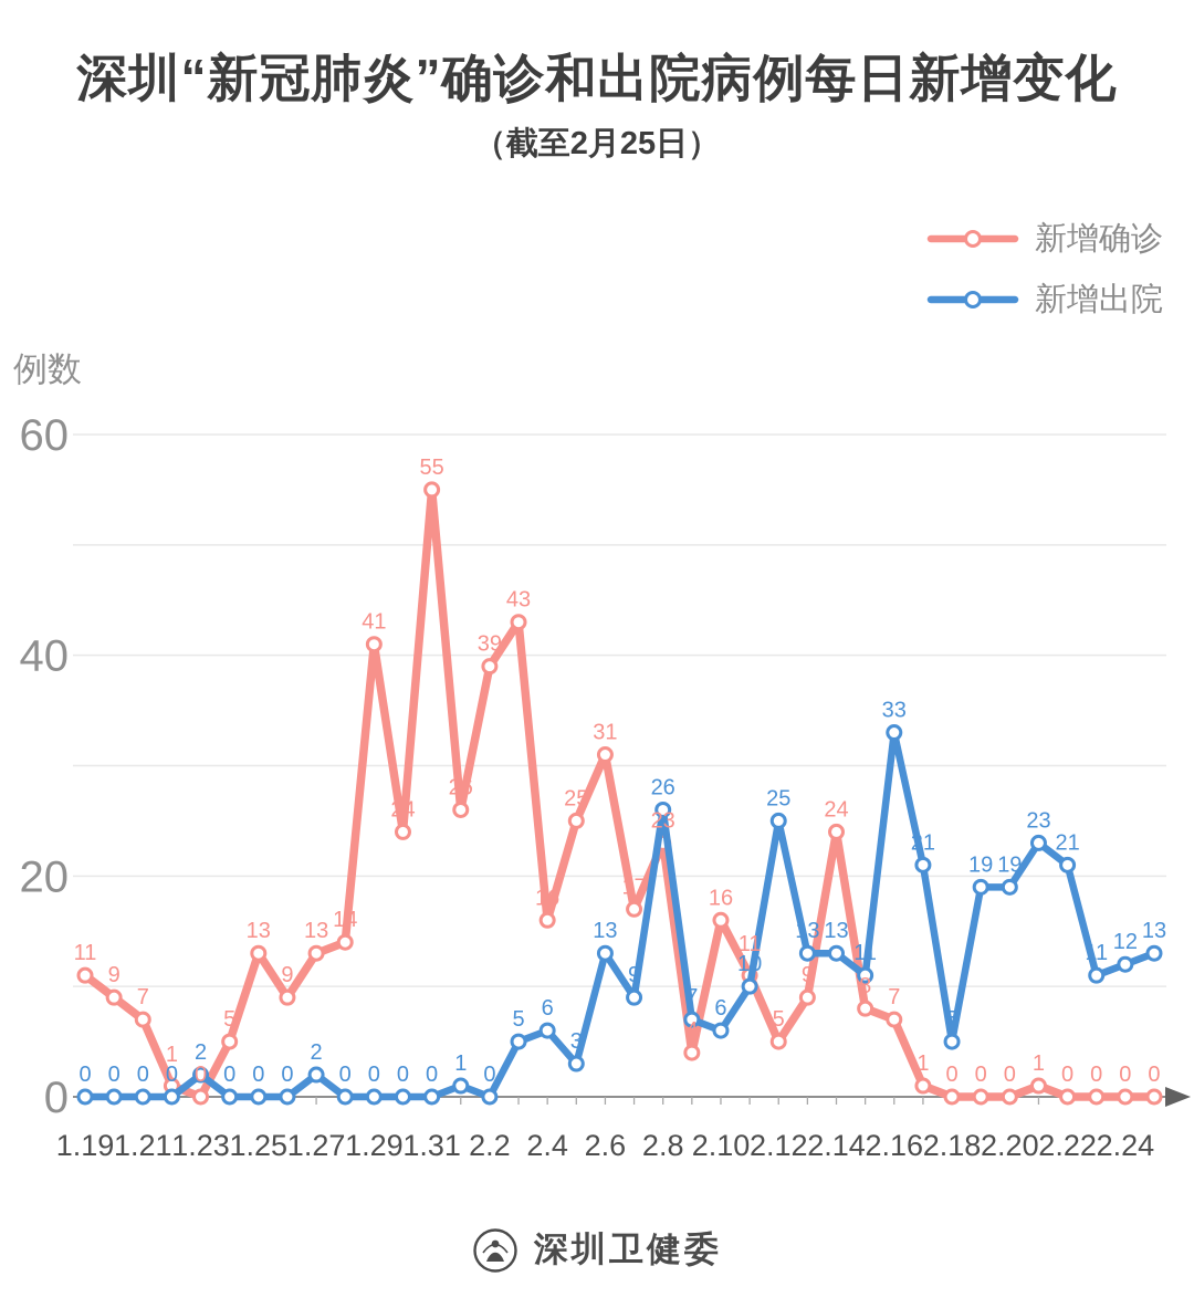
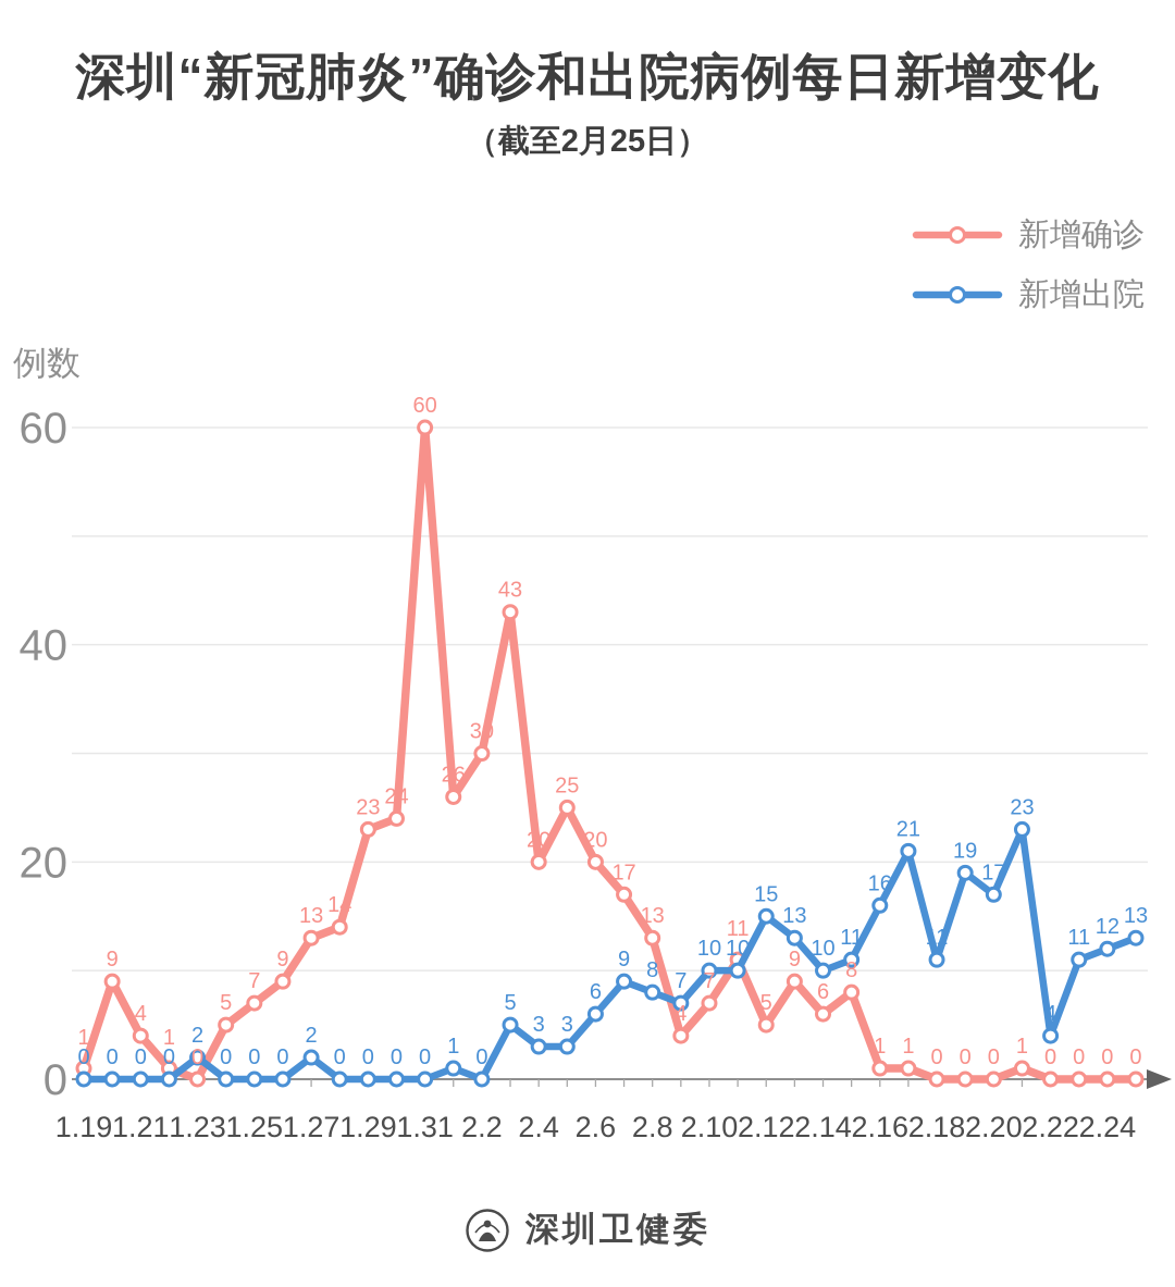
新增确诊/1.19: 11 -> 1
新增确诊/1.21: 7 -> 4
新增确诊/1.25: 13 -> 7
新增确诊/1.29: 41 -> 23
新增确诊/1.31: 55 -> 60
新增确诊/2.2: 39 -> 30
新增确诊/2.4: 16 -> 20
新增出院/2.4: 6 -> 3
新增确诊/2.6: 31 -> 20
新增出院/2.6: 13 -> 6
新增确诊/2.8: 23 -> 13
新增出院/2.8: 26 -> 8
新增确诊/2.10: 16 -> 7
新增出院/2.10: 6 -> 10
新增出院/2.12: 25 -> 15
新增确诊/2.14: 24 -> 6
新增出院/2.14: 13 -> 10
新增确诊/2.16: 7 -> 1
新增出院/2.16: 33 -> 16
新增出院/2.18: 5 -> 11
新增出院/2.20: 19 -> 17
新增出院/2.22: 21 -> 4
